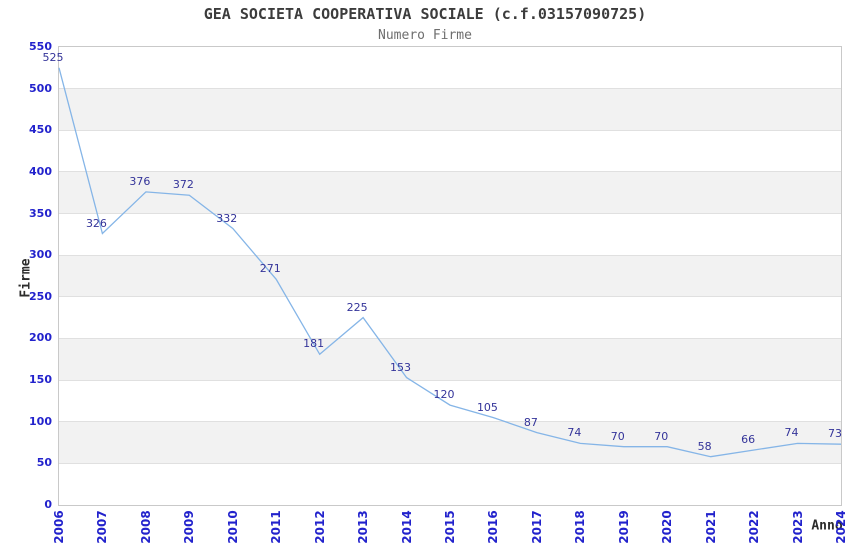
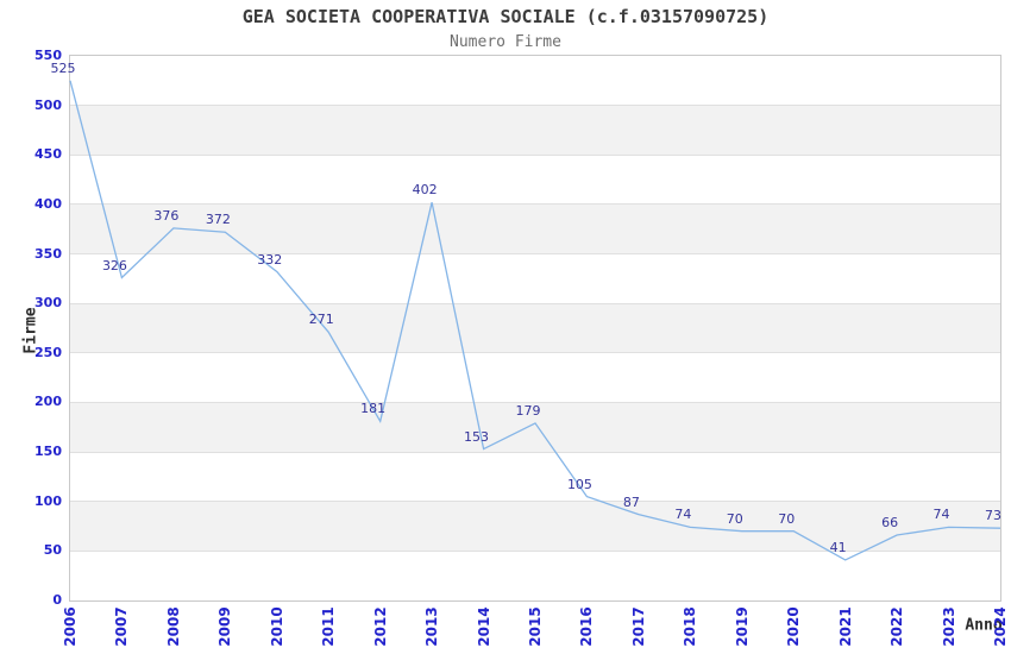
2013: 225 -> 402
2015: 120 -> 179
2021: 58 -> 41
